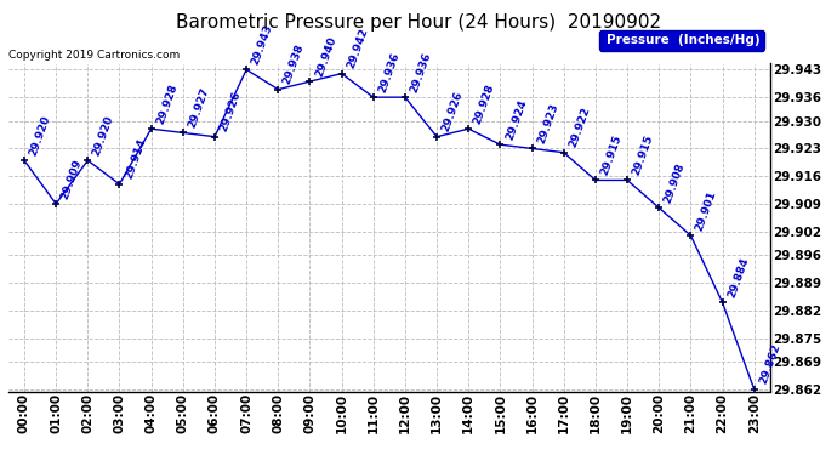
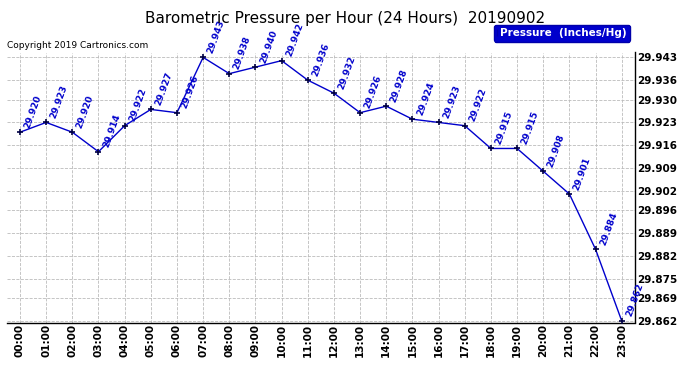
01:00: 29.909 -> 29.923
04:00: 29.928 -> 29.922
12:00: 29.936 -> 29.932
